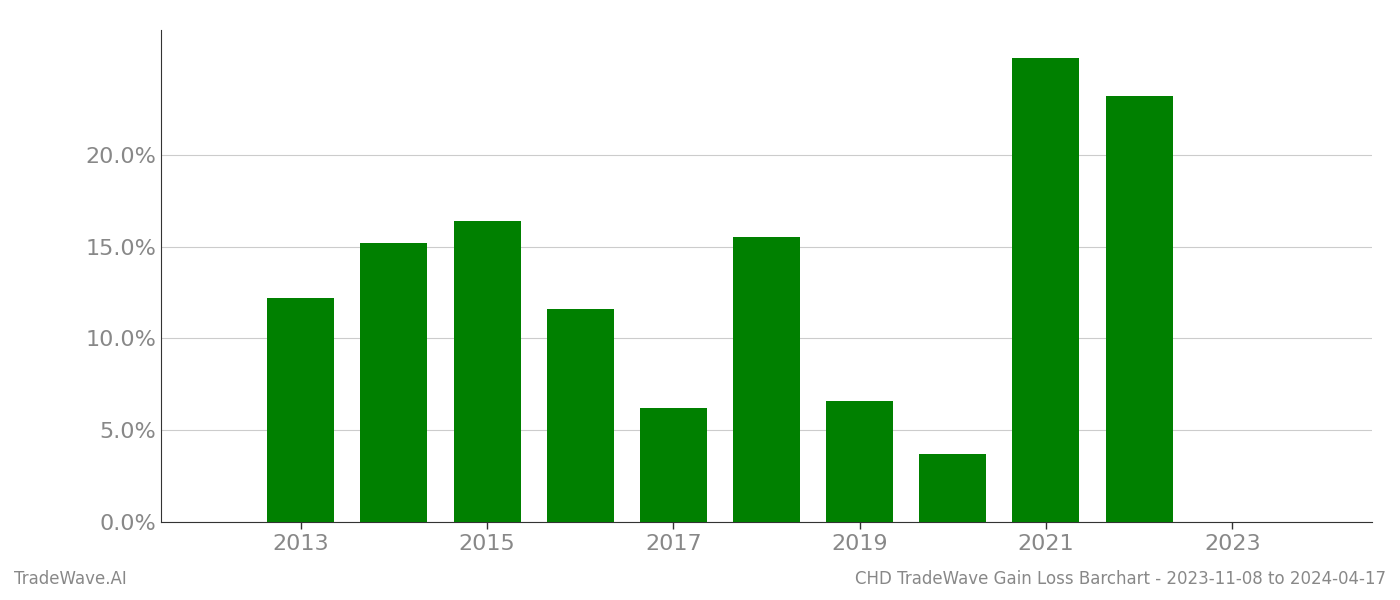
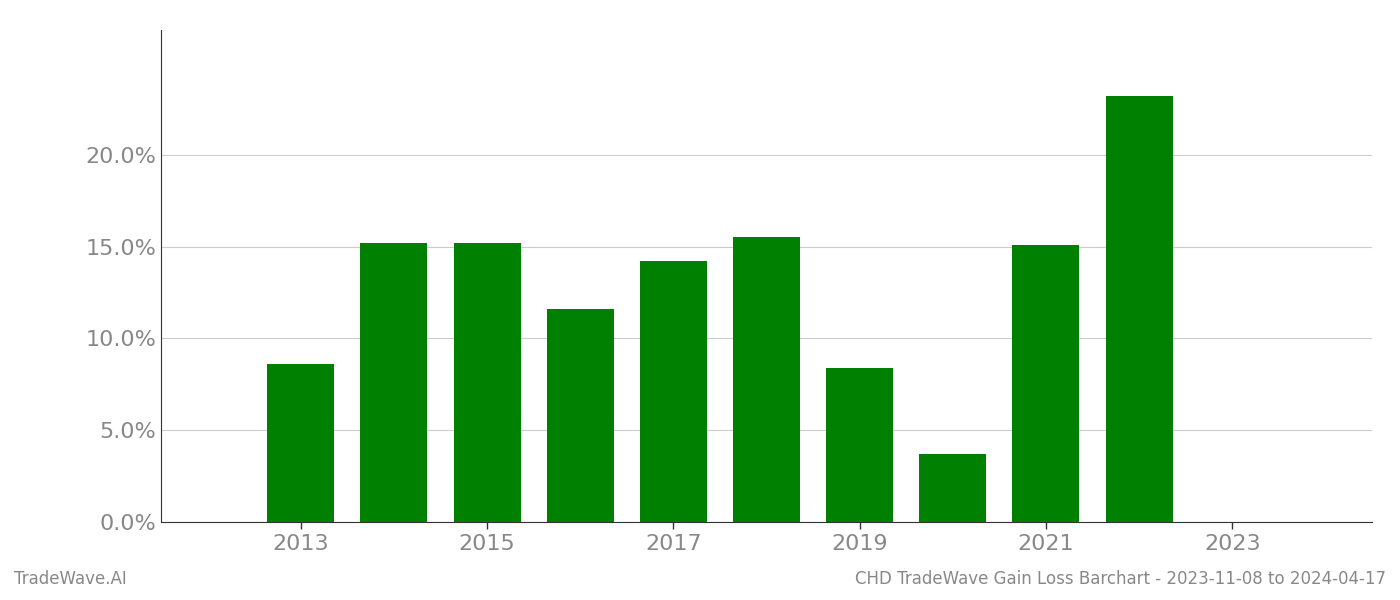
2013: 12.2% -> 8.6%
2015: 16.4% -> 15.2%
2017: 6.2% -> 14.2%
2019: 6.6% -> 8.4%
2021: 25.3% -> 15.1%
